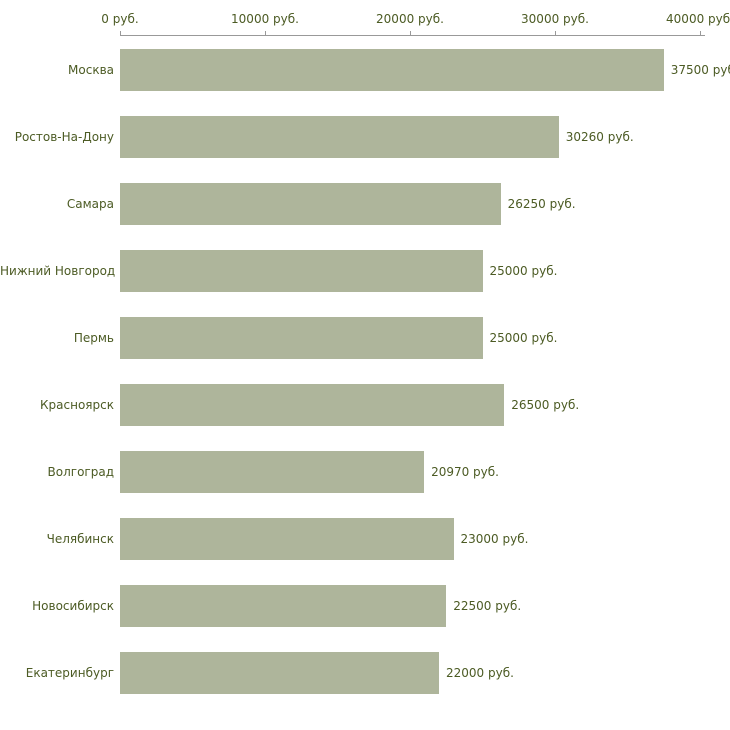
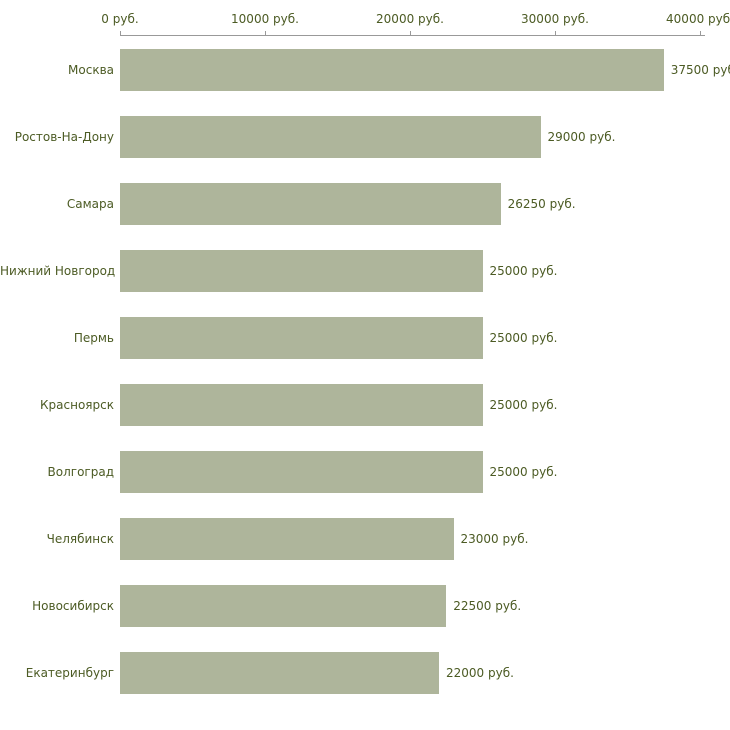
Ростов-На-Дону: 30260 -> 29000
Красноярск: 26500 -> 25000
Волгоград: 20970 -> 25000
